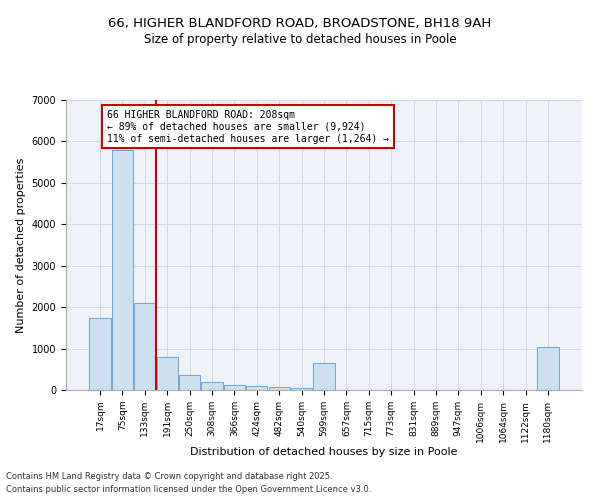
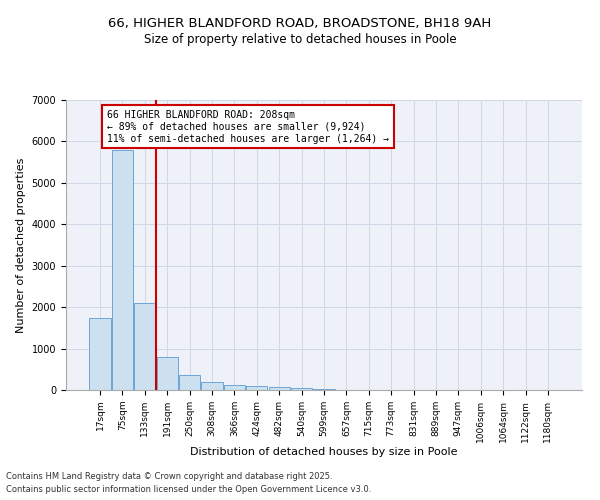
599sqm: 650 -> 20
1180sqm: 1050 -> 0
